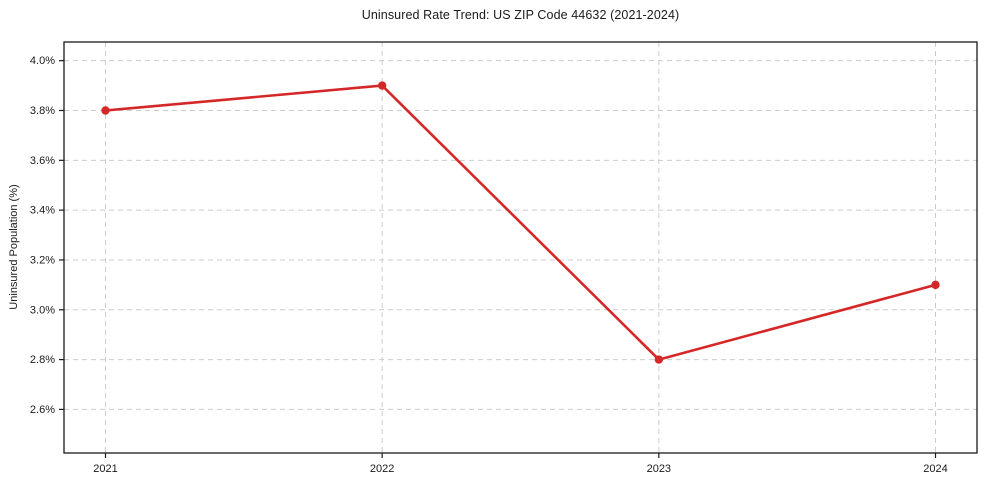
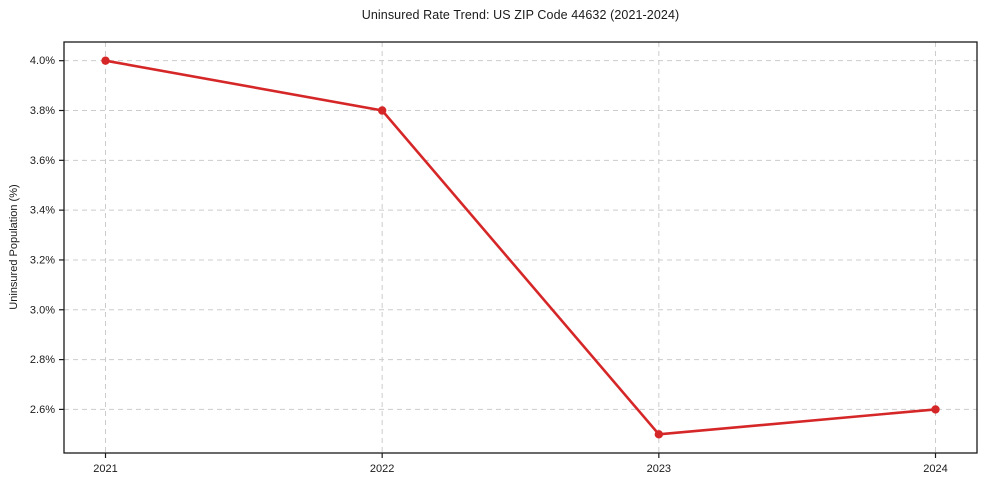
2021: 3.8% -> 4.0%
2022: 3.9% -> 3.8%
2023: 2.8% -> 2.5%
2024: 3.1% -> 2.6%
